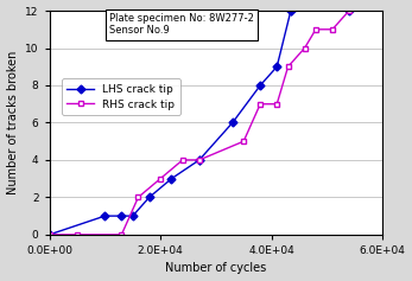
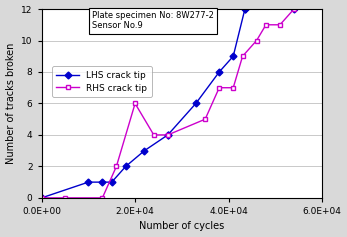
RHS crack tip/2.0E+04: 3 -> 6
